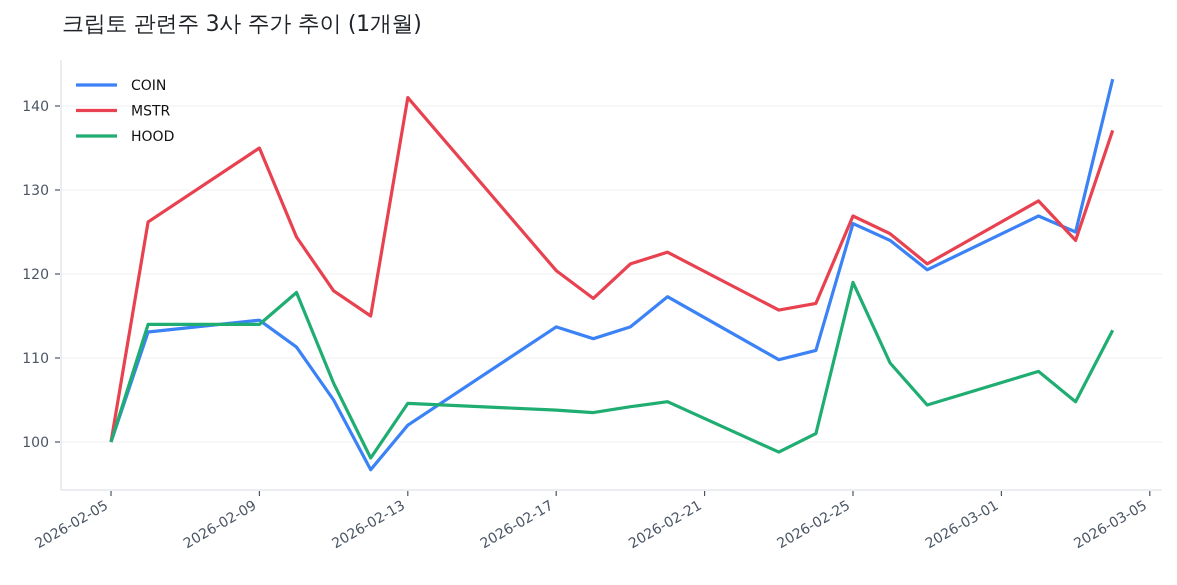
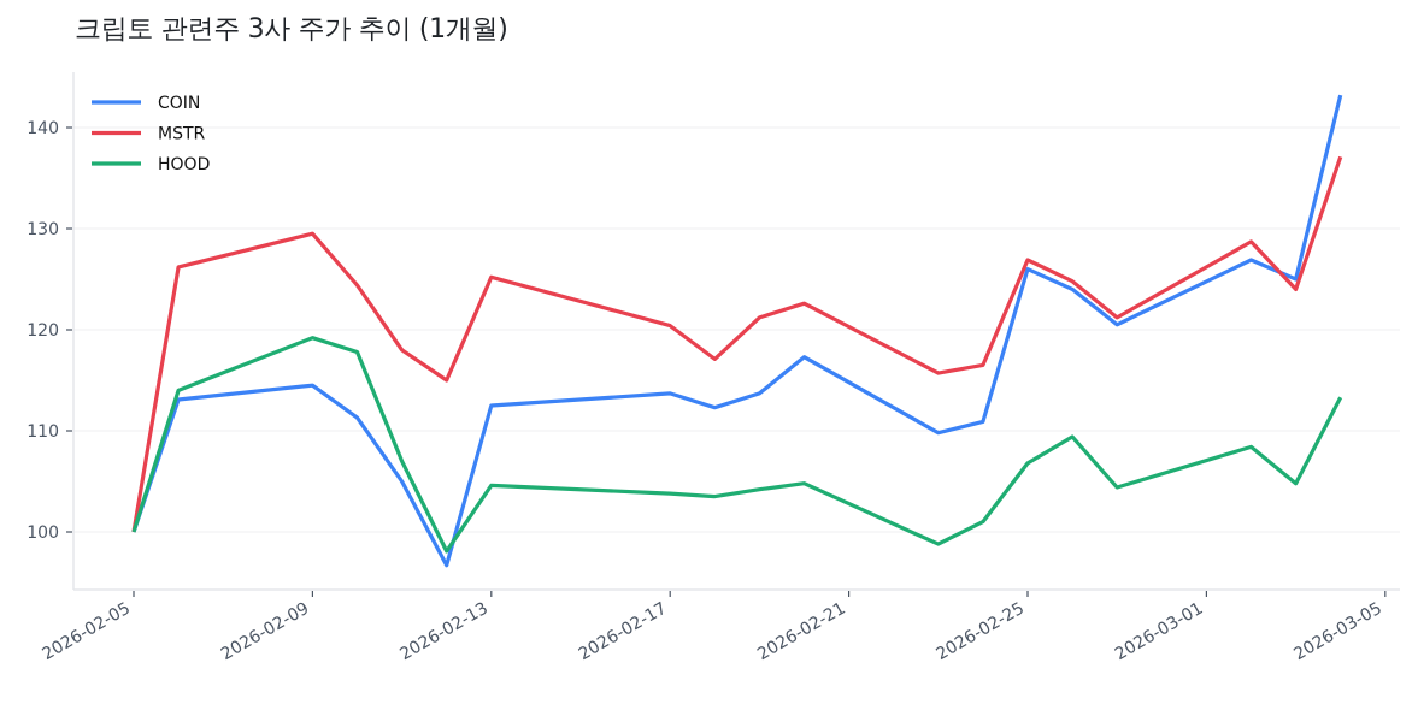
MSTR/2026-02-09: 135 -> 130
HOOD/2026-02-09: 114 -> 119
COIN/2026-02-13: 102 -> 112
MSTR/2026-02-13: 141 -> 125
HOOD/2026-02-25: 119 -> 107
